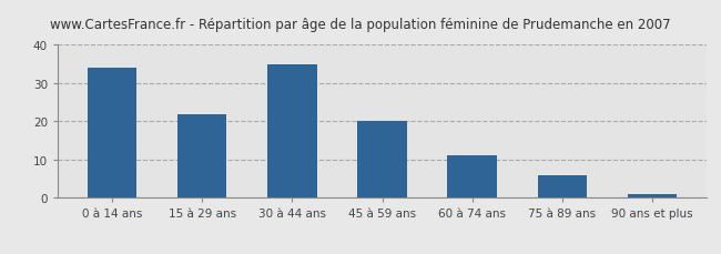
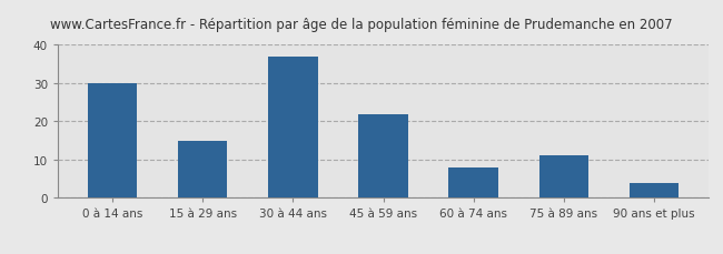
0 à 14 ans: 34 -> 30
15 à 29 ans: 22 -> 15
30 à 44 ans: 35 -> 37
45 à 59 ans: 20 -> 22
60 à 74 ans: 11 -> 8
75 à 89 ans: 6 -> 11
90 ans et plus: 1 -> 4
